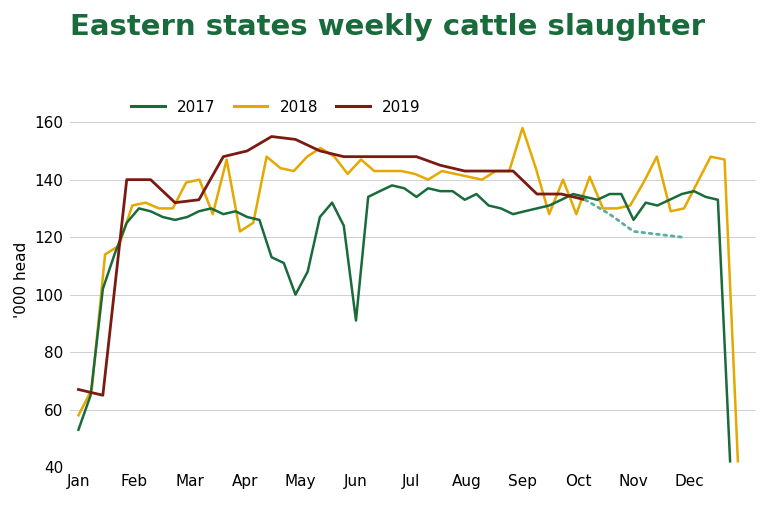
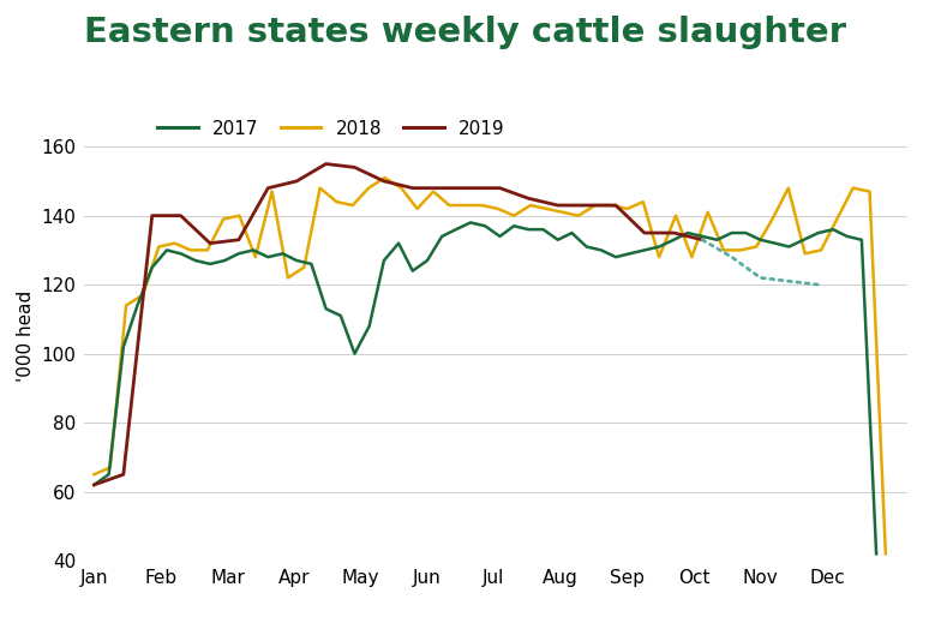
2017/Jan: 53 -> 62
2018/Jan: 58 -> 65
2019/Jan: 67 -> 62
2017/Jun: 91 -> 127
2018/Sep: 158 -> 142
2017/Nov: 126 -> 133
